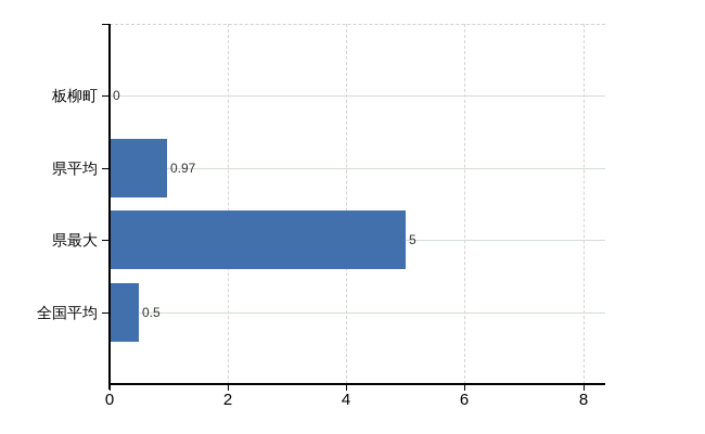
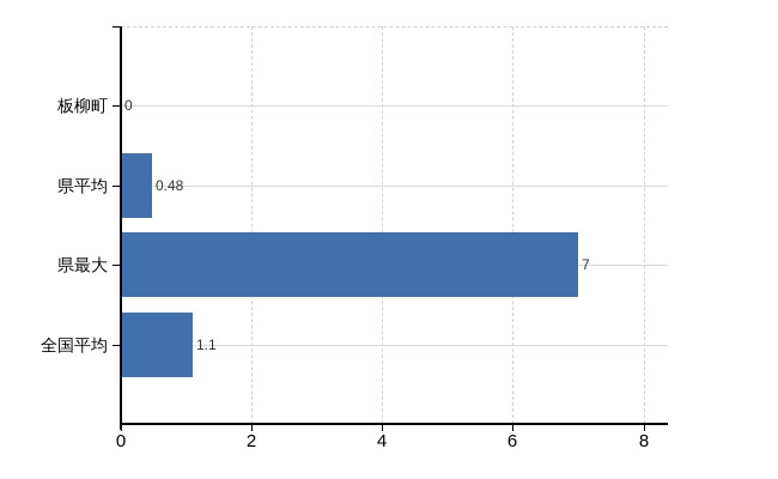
県平均: 0.97 -> 0.48
県最大: 5 -> 7
全国平均: 0.5 -> 1.1
